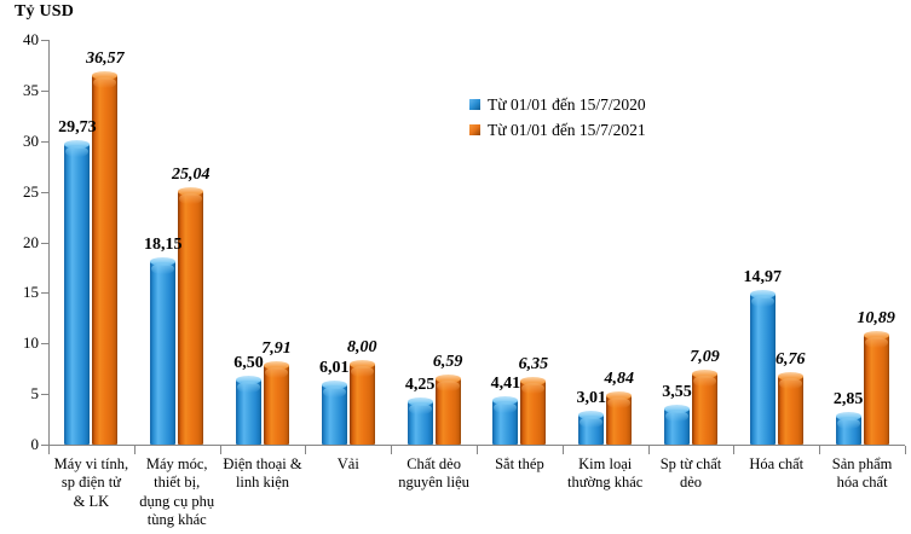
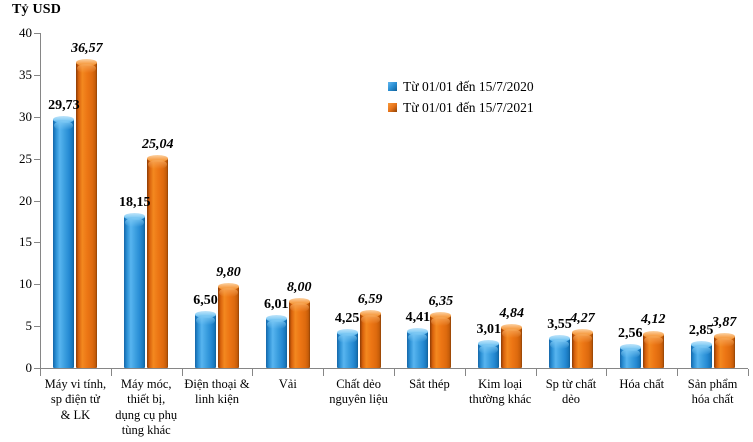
Từ 01/01 đến 15/7/2021/Điện thoại & linh kiện: 7,91 -> 9,80
Từ 01/01 đến 15/7/2021/Sp từ chất dẻo: 7,09 -> 4,27
Từ 01/01 đến 15/7/2020/Hóa chất: 14,97 -> 2,56
Từ 01/01 đến 15/7/2021/Hóa chất: 6,76 -> 4,12
Từ 01/01 đến 15/7/2021/Sản phẩm hóa chất: 10,89 -> 3,87
